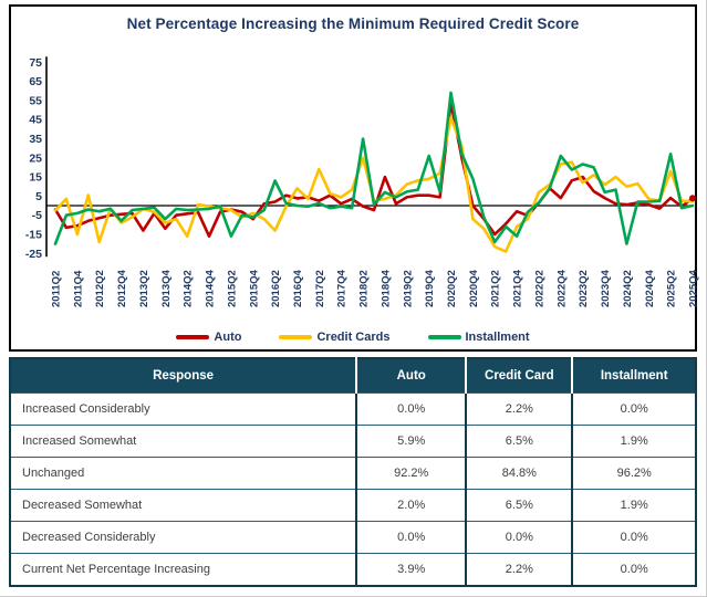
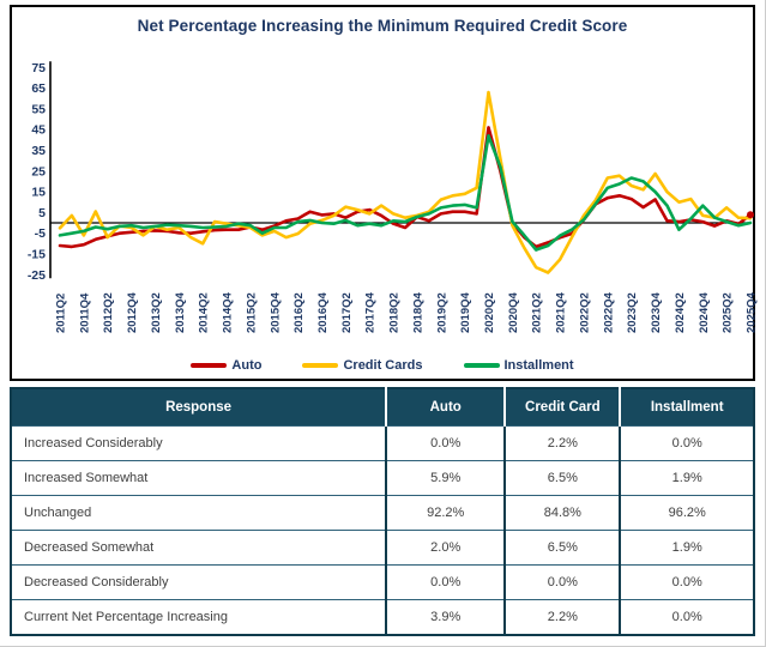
Auto/2011Q2: -2 -> -11
Installment/2011Q2: -20 -> -6
Credit Cards/2011Q4: -15 -> -6
Credit Cards/2012Q2: -19 -> -7
Credit Cards/2012Q4: -9 -> -2
Installment/2012Q4: -8 -> -1
Auto/2013Q2: -13 -> -4
Auto/2013Q4: -12 -> -5
Credit Cards/2013Q4: -9 -> -2
Installment/2013Q4: -7 -> -1
Credit Cards/2014Q2: -16 -> -10
Auto/2014Q4: -16 -> -3
Installment/2015Q2: -16 -> -1
Auto/2015Q4: -7 -> -2
Installment/2015Q4: -6 -> -2
Credit Cards/2016Q2: -13 -> -5
Installment/2016Q2: 13 -> 1
Credit Cards/2016Q4: 9 -> 1
Credit Cards/2017Q2: 19 -> 8
Auto/2017Q4: 1 -> 6
Credit Cards/2018Q2: 25 -> 4
Installment/2018Q2: 35 -> 1
Auto/2018Q4: 15 -> 3
Installment/2018Q4: 7 -> 3
Installment/2019Q4: 26 -> 9
Auto/2020Q2: 54 -> 46
Credit Cards/2020Q2: 46 -> 63
Installment/2020Q2: 59 -> 42
Credit Cards/2020Q4: -7 -> -1
Installment/2020Q4: 14 -> 1
Auto/2021Q2: -15 -> -12
Installment/2021Q2: -19 -> -13
Auto/2021Q4: -3 -> -7
Credit Cards/2021Q4: -11 -> -18
Installment/2021Q4: -16 -> -6
Credit Cards/2022Q2: 7 -> 4
Auto/2022Q4: 4 -> 12
Installment/2022Q4: 26 -> 17
Auto/2023Q2: 15 -> 12
Credit Cards/2023Q2: 12 -> 18
Auto/2023Q4: 4 -> 11
Credit Cards/2023Q4: 11 -> 24
Installment/2023Q4: 7 -> 15
Installment/2024Q2: -20 -> -3
Installment/2024Q4: 2 -> 8
Auto/2025Q2: 4 -> 1
Credit Cards/2025Q2: 18 -> 7
Installment/2025Q2: 27 -> 1
